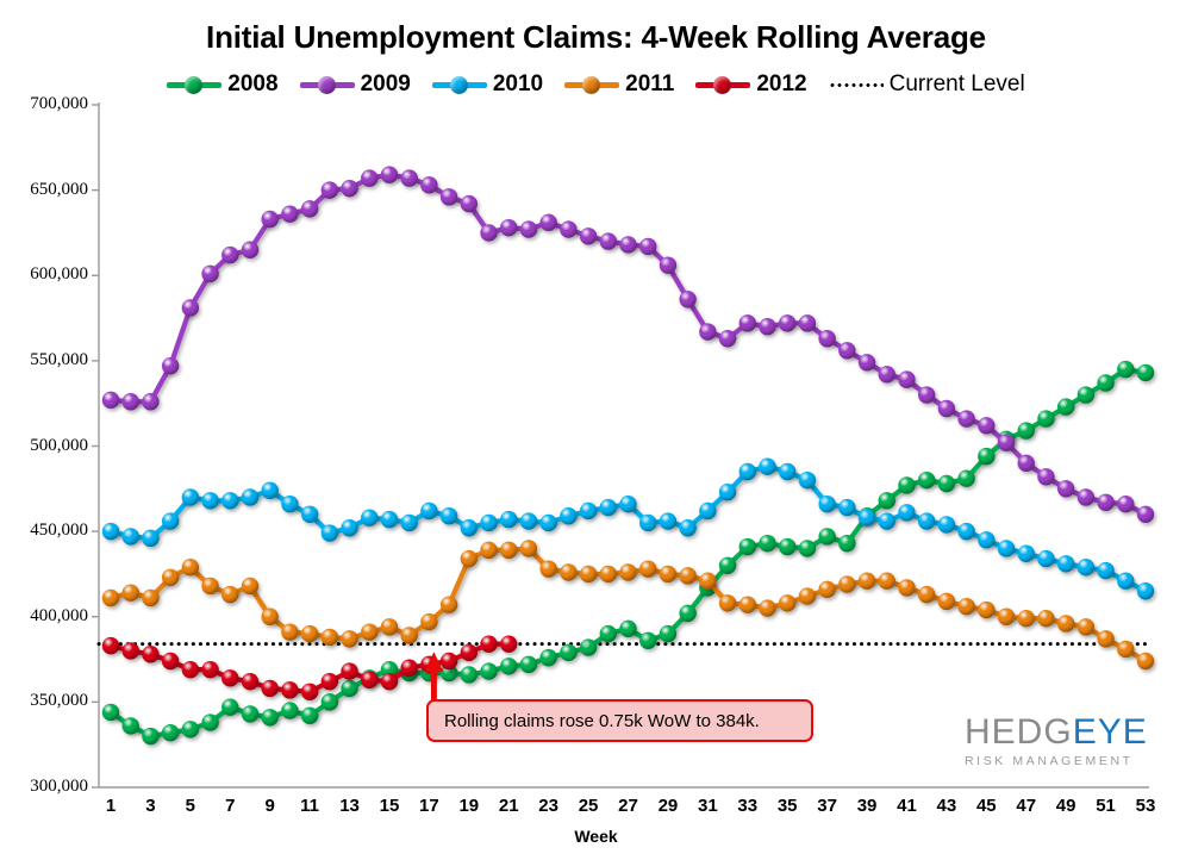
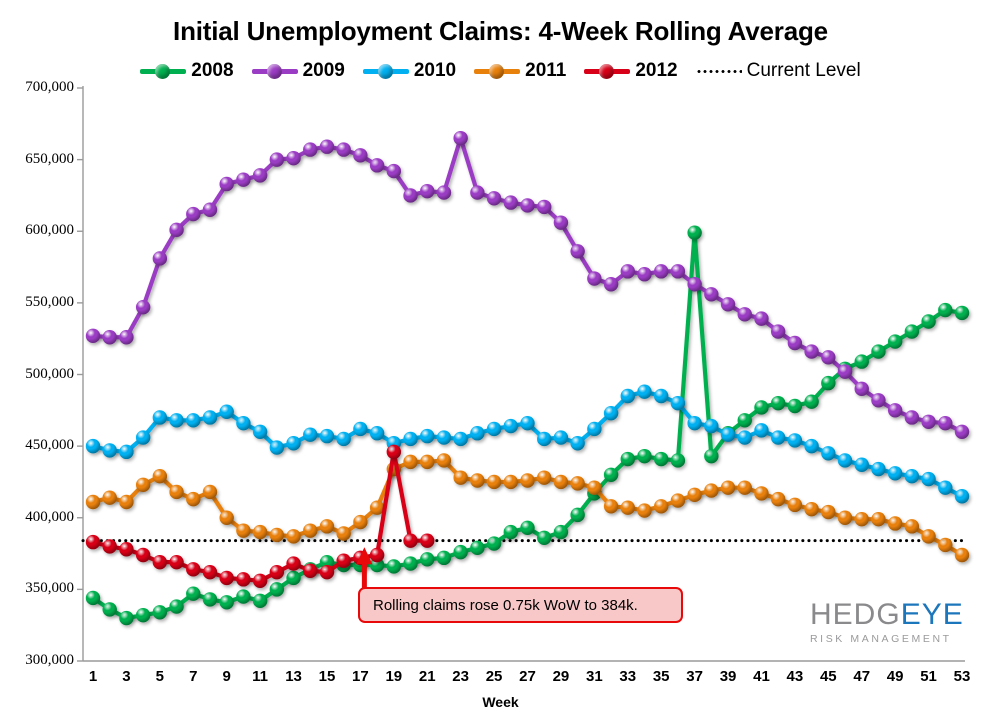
2012/19: 379000 -> 446000
2009/23: 631000 -> 665000
2008/37: 447000 -> 599000
